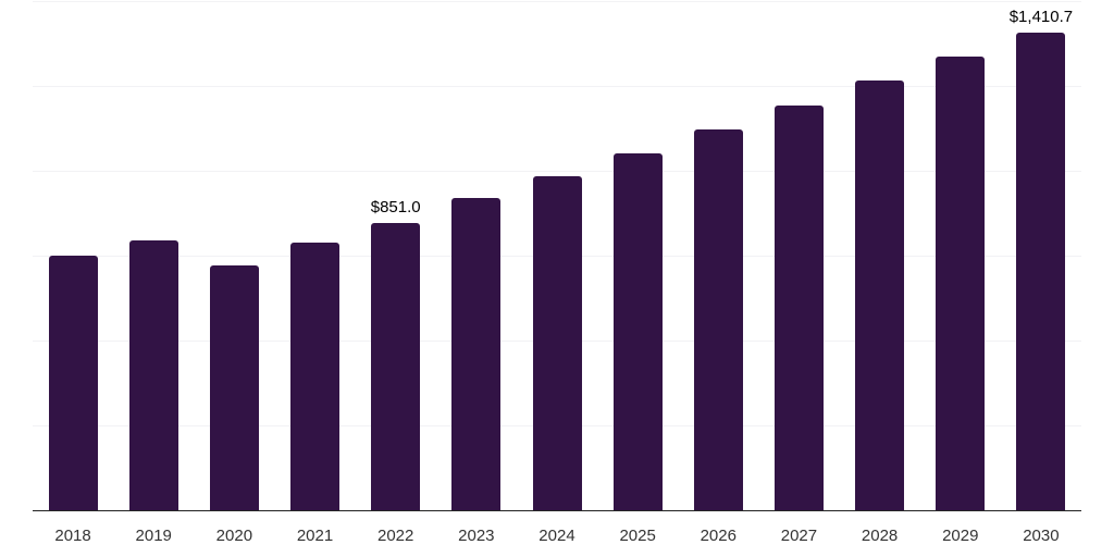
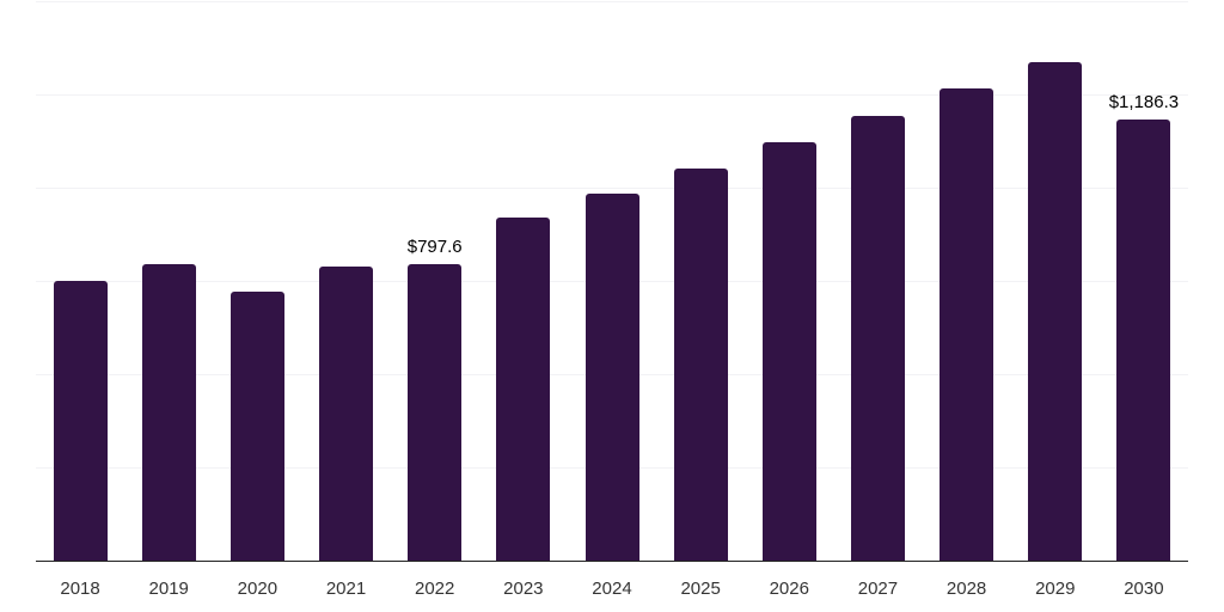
2022: $851.0 -> $797.6
2030: $1,410.7 -> $1,186.3
